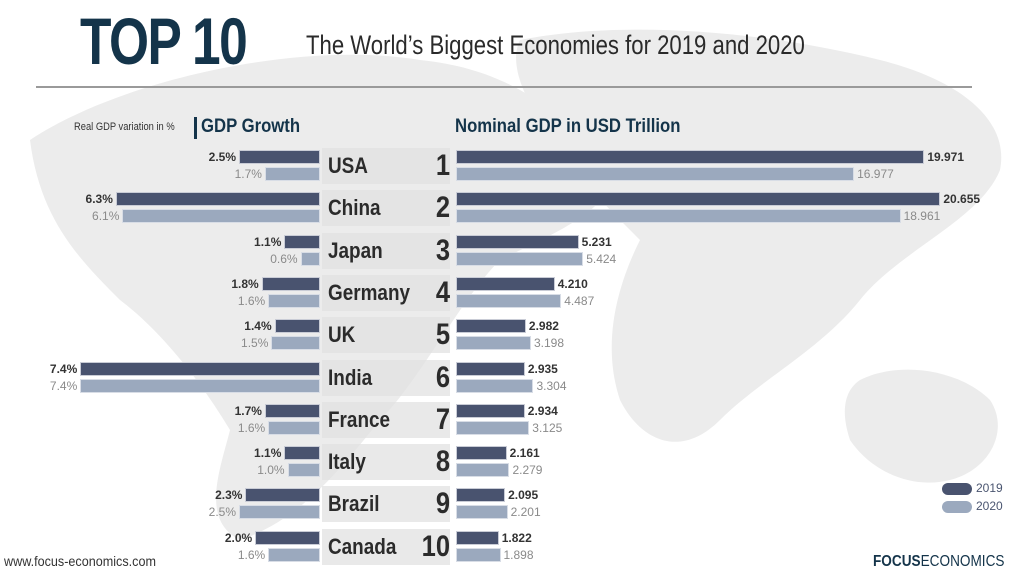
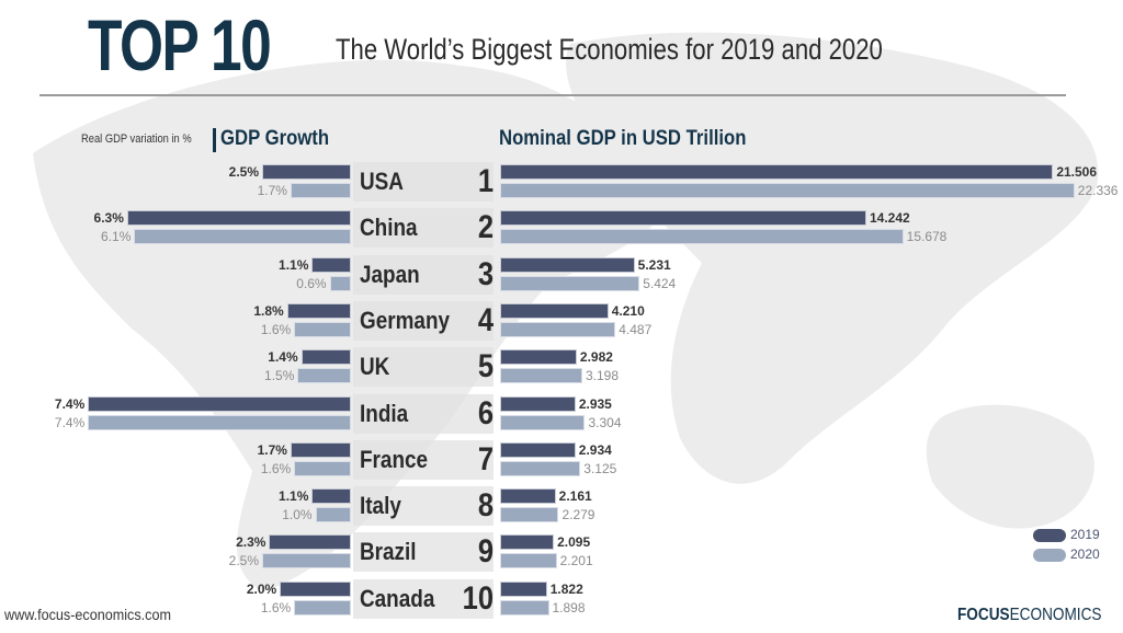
Nominal GDP in USD Trillion/2019/USA: 19.971 -> 21.506
Nominal GDP in USD Trillion/2020/USA: 16.977 -> 22.336
Nominal GDP in USD Trillion/2019/China: 20.655 -> 14.242
Nominal GDP in USD Trillion/2020/China: 18.961 -> 15.678
